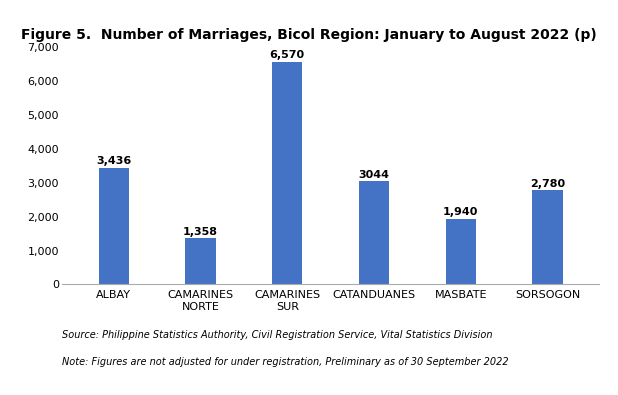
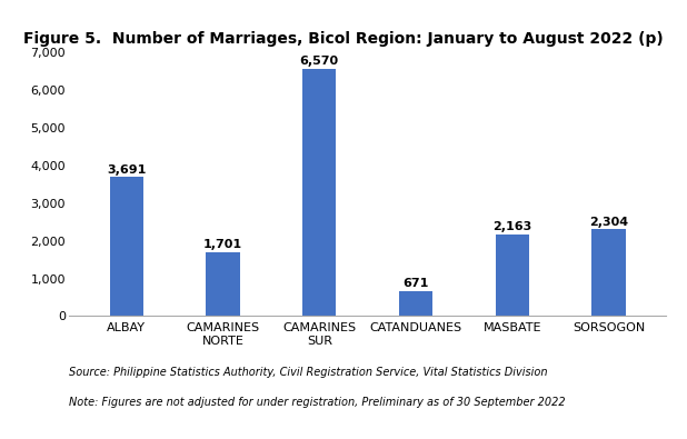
ALBAY: 3,436 -> 3,691
CAMARINES NORTE: 1,358 -> 1,701
CATANDUANES: 3044 -> 671
MASBATE: 1,940 -> 2,163
SORSOGON: 2,780 -> 2,304
